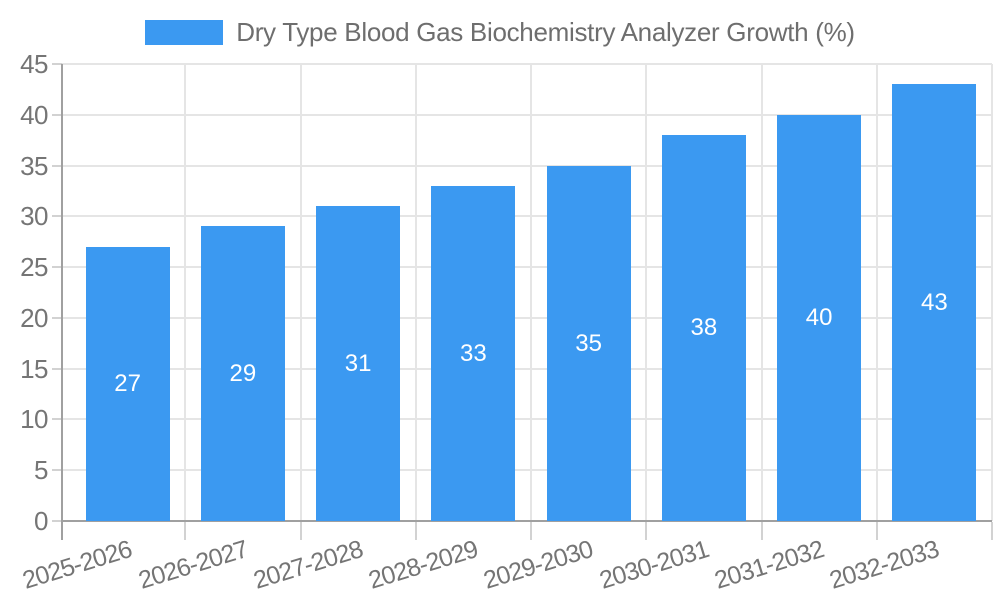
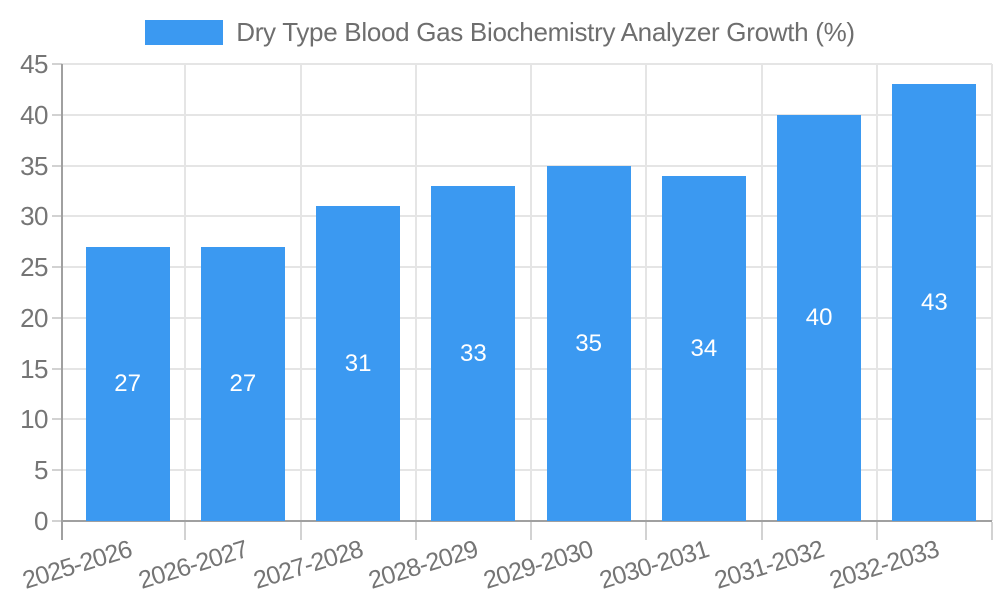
2026-2027: 29 -> 27
2030-2031: 38 -> 34
